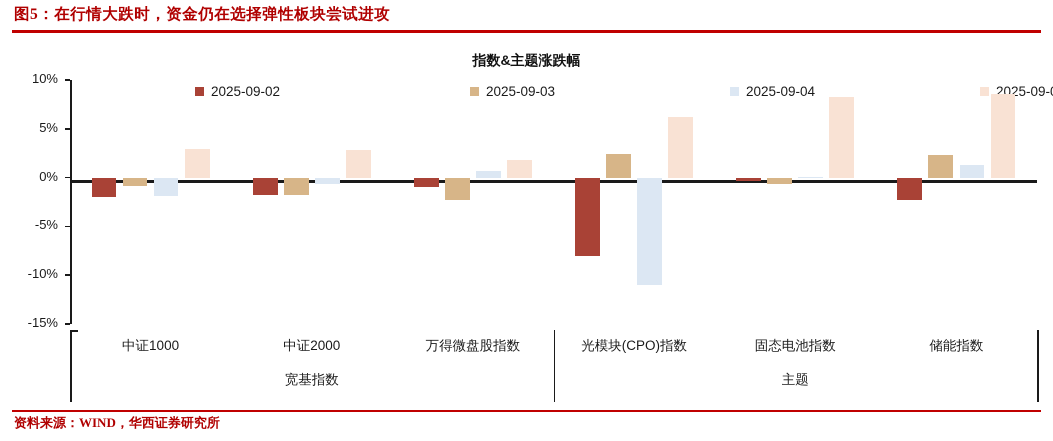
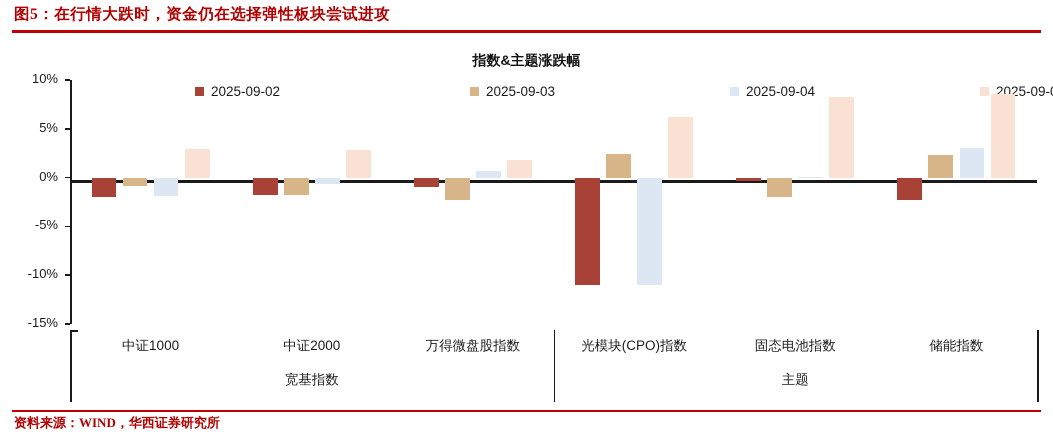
2025-09-02/光模块(CPO)指数: -8% -> -11%
2025-09-03/固态电池指数: -1% -> -2%
2025-09-04/储能指数: 1% -> 3%
